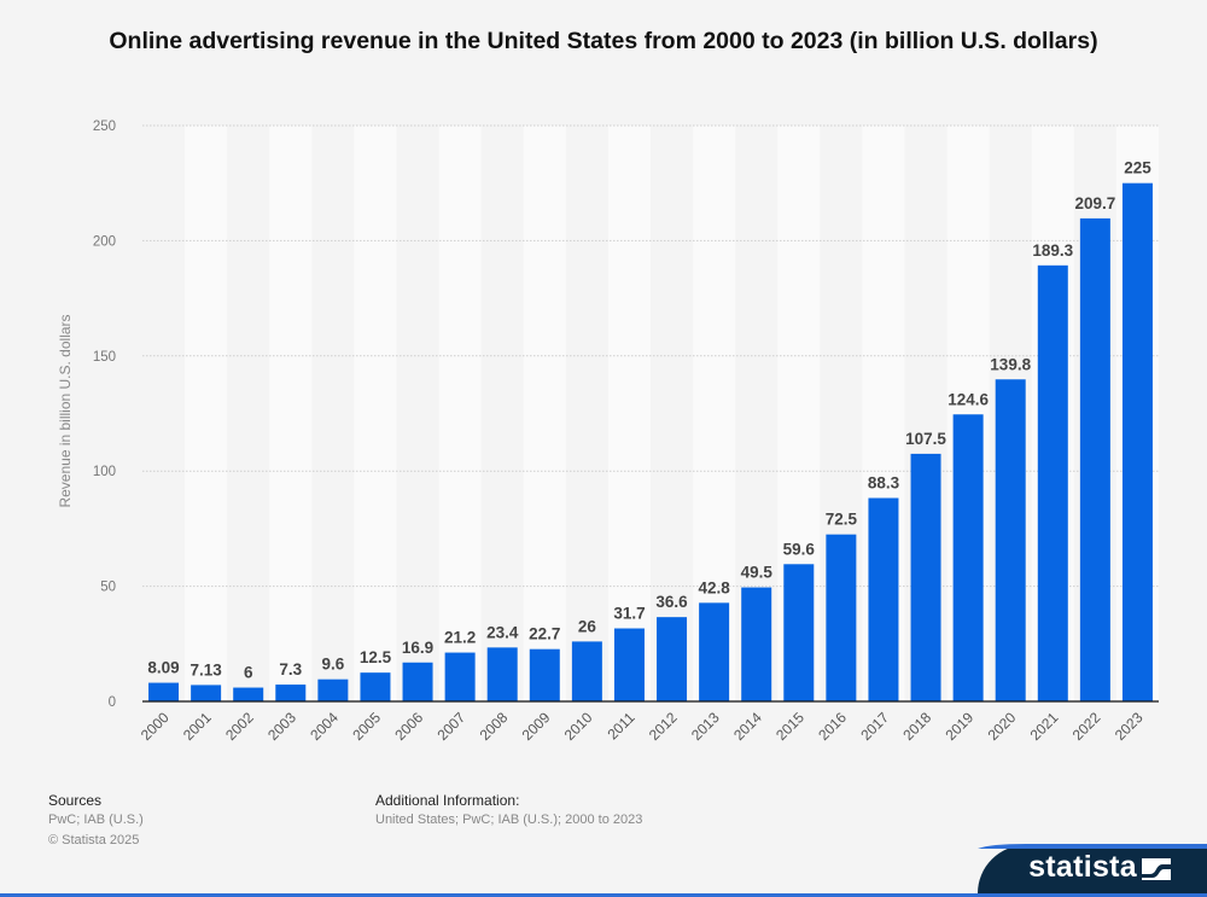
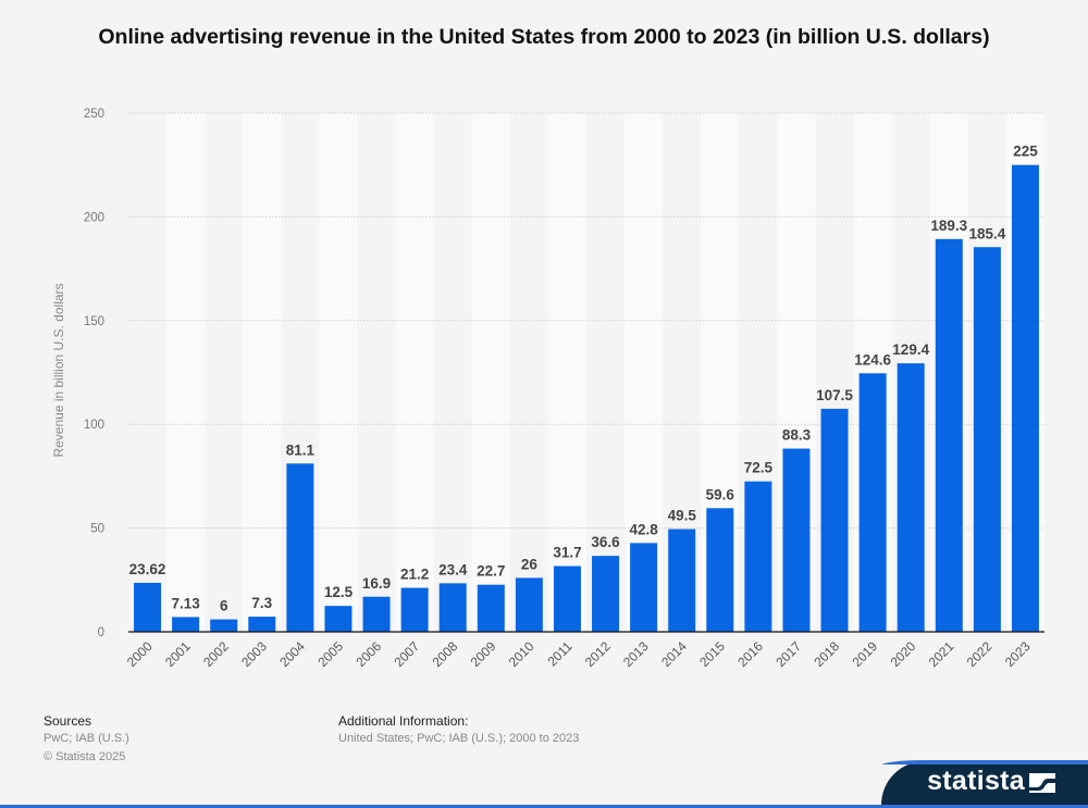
2000: 8.09 -> 23.62
2004: 9.6 -> 81.1
2020: 139.8 -> 129.4
2022: 209.7 -> 185.4
